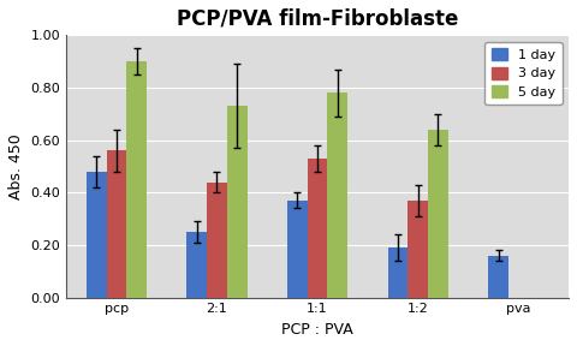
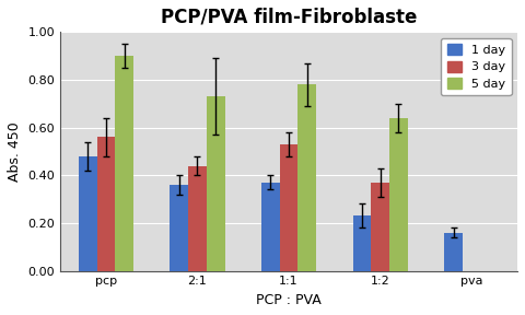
1 day/2:1: 0.25 -> 0.36
1 day/1:2: 0.19 -> 0.23
